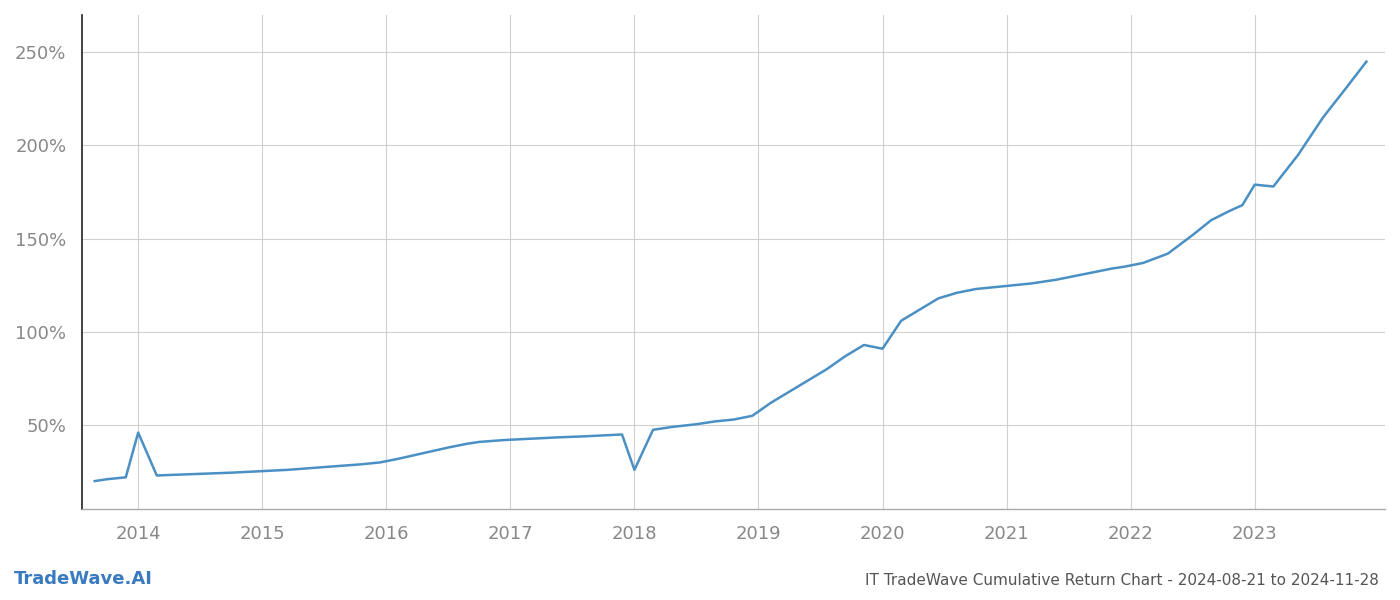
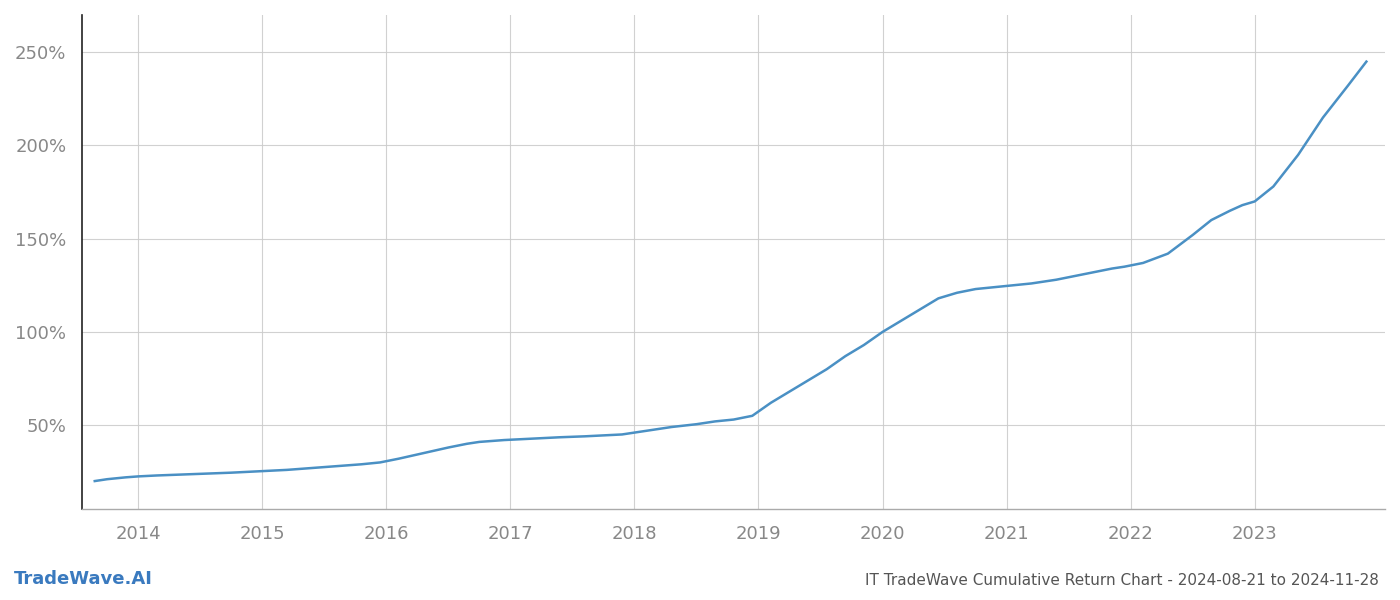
2014: 46% -> 22%
2018: 26% -> 46%
2020: 91% -> 100%
2023: 179% -> 170%
